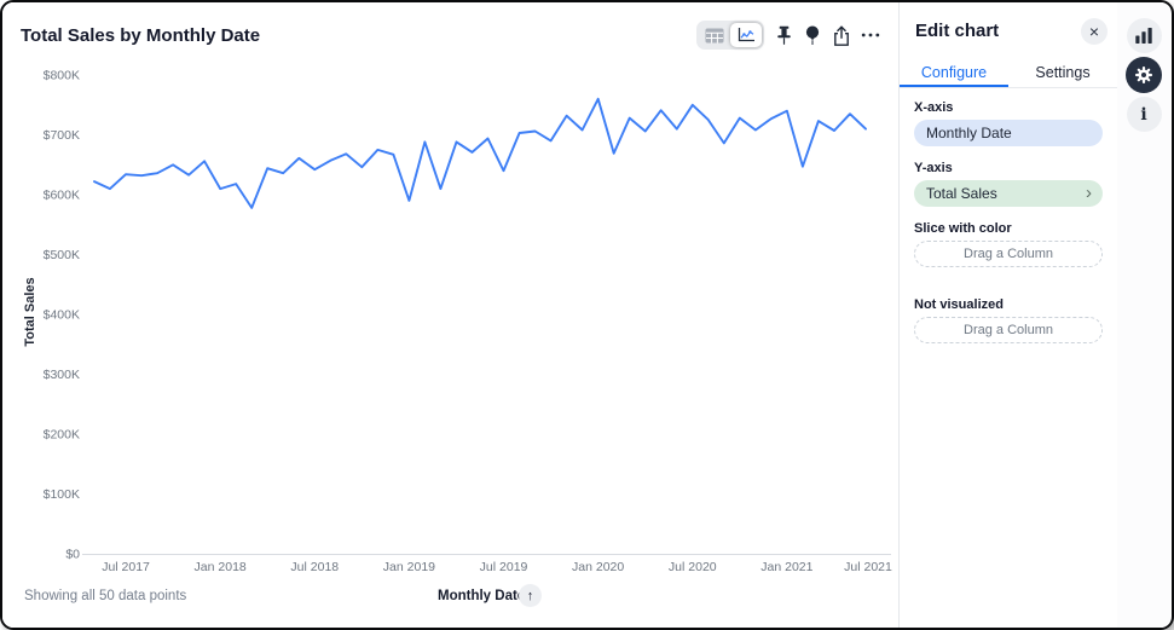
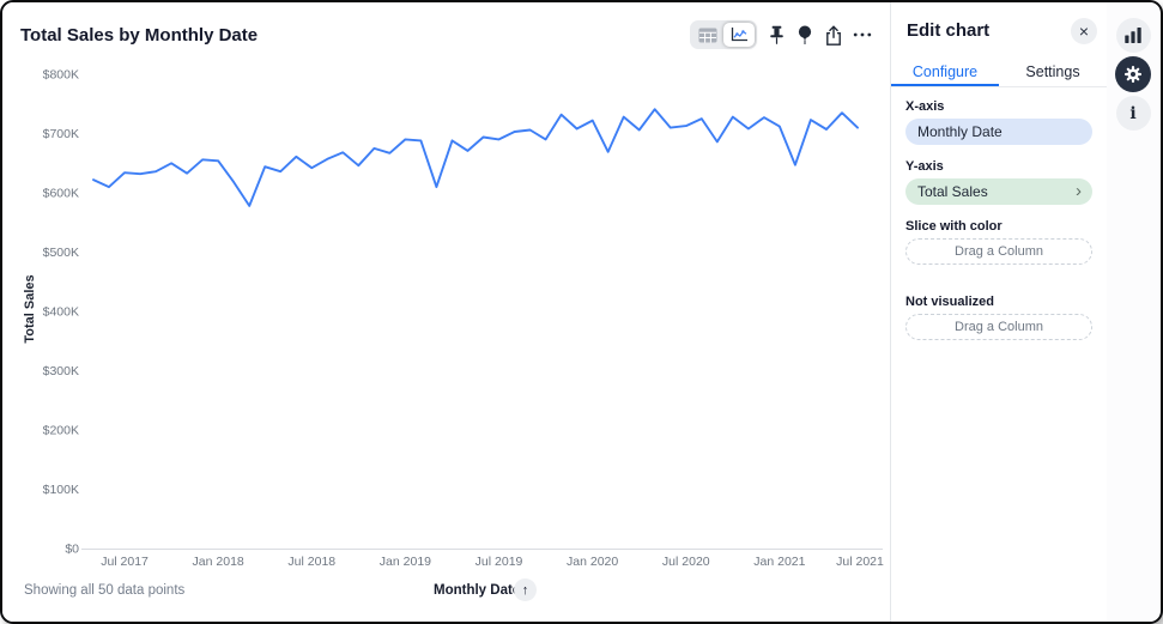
Jan 2018: $610K -> $650K
Jan 2019: $590K -> $690K
Jul 2019: $640K -> $690K
Jan 2020: $760K -> $720K
Jul 2020: $750K -> $710K
Jan 2021: $740K -> $710K
